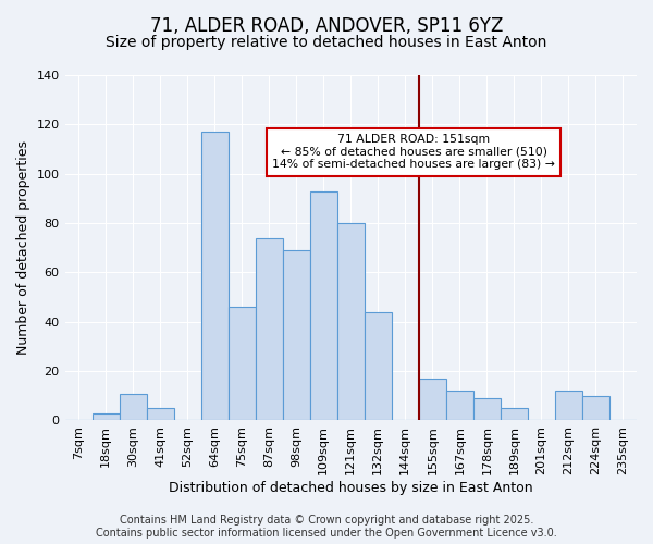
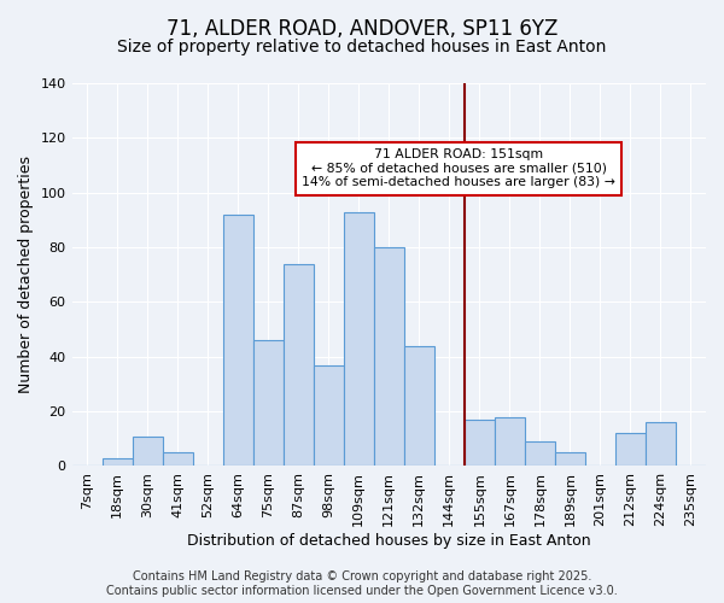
64sqm: 117 -> 92
98sqm: 69 -> 37
167sqm: 12 -> 18
224sqm: 10 -> 16
